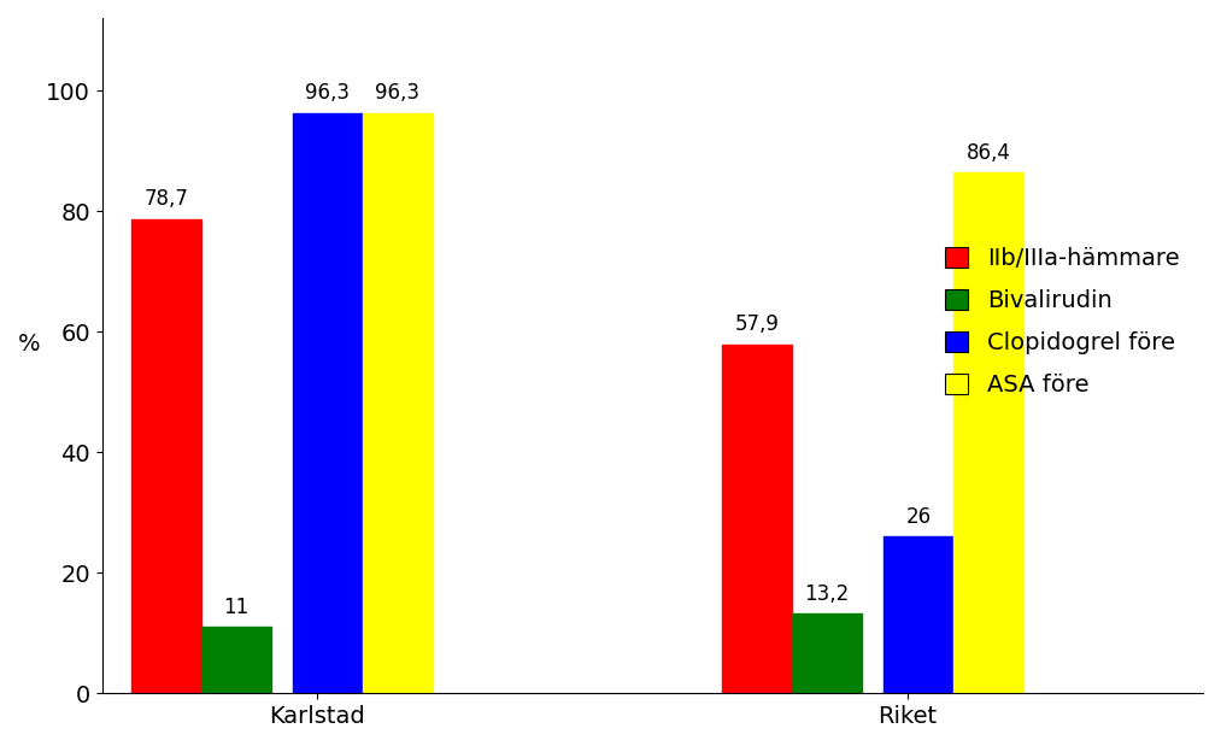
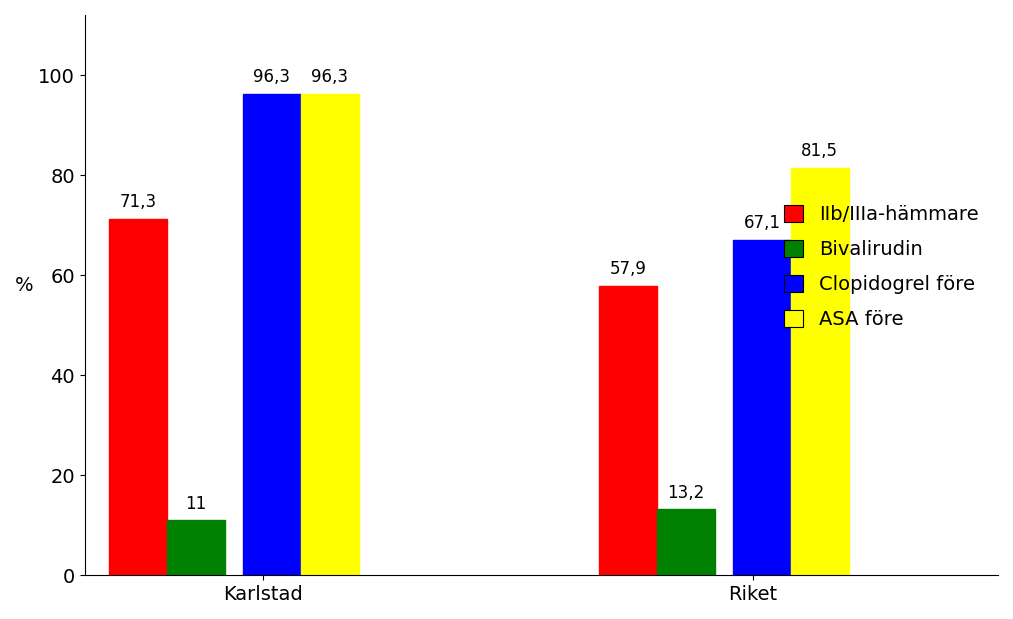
IIb/IIIa-hämmare/Karlstad: 78,7 -> 71,3
Clopidogrel före/Riket: 26 -> 67,1
ASA före/Riket: 86,4 -> 81,5
